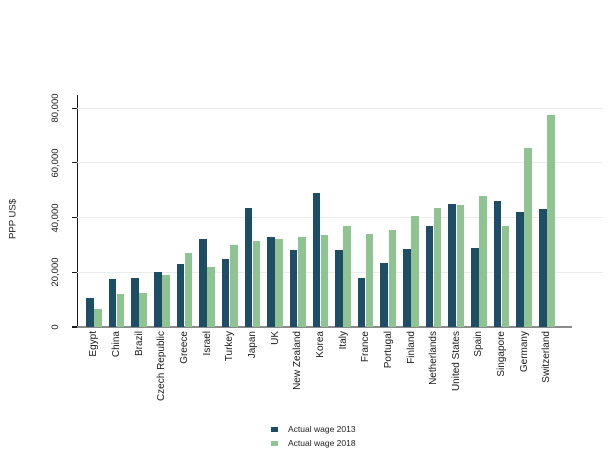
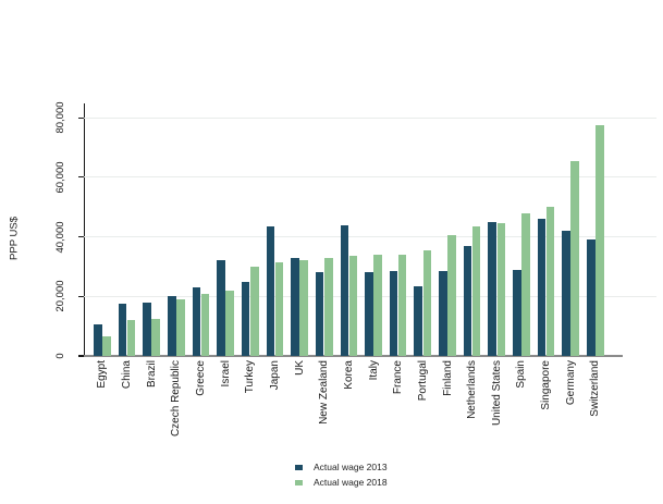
Actual wage 2018/Greece: 27000 -> 21000
Actual wage 2013/Korea: 49000 -> 44000
Actual wage 2018/Italy: 37000 -> 34000
Actual wage 2013/France: 18000 -> 28000
Actual wage 2018/Singapore: 37000 -> 50000
Actual wage 2013/Switzerland: 43000 -> 39000
